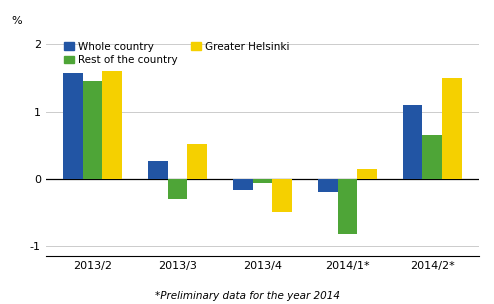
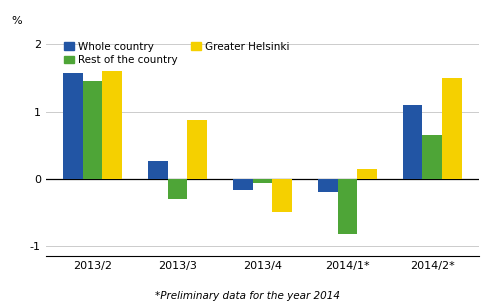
Greater Helsinki/2013/3: 0.52 -> 0.88
